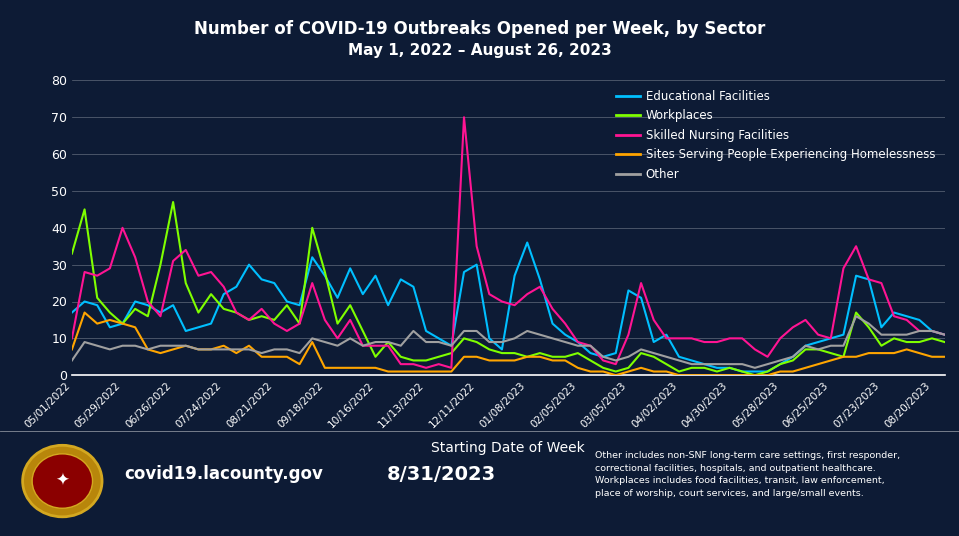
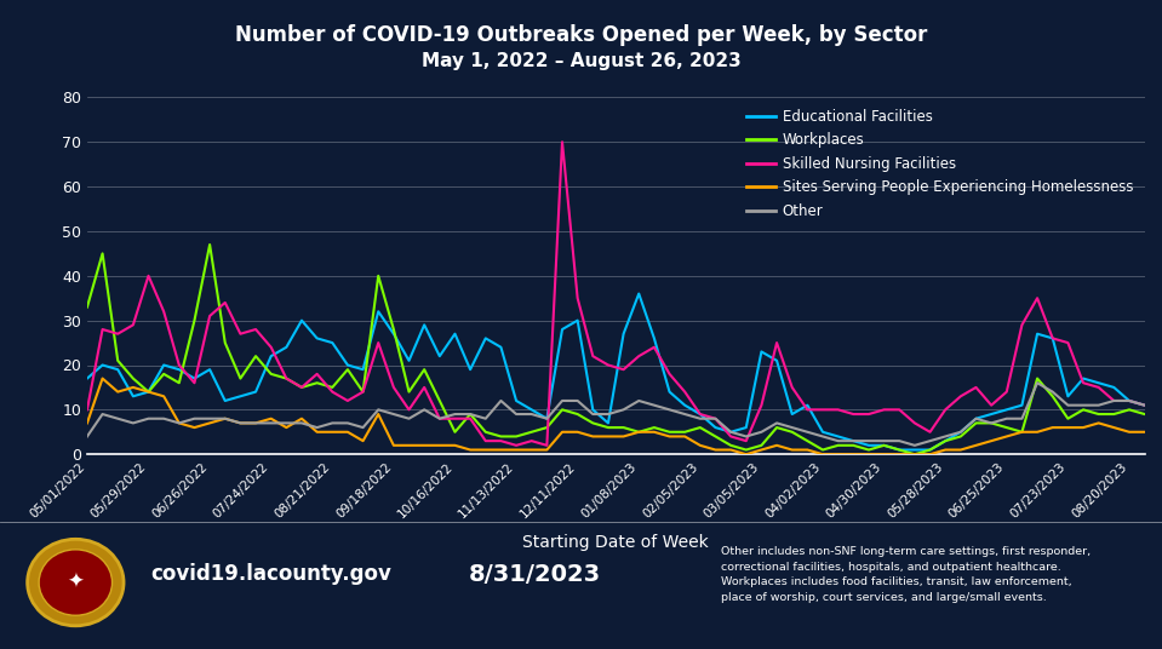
Skilled Nursing Facilities/06/25/2023: 10 -> 14
